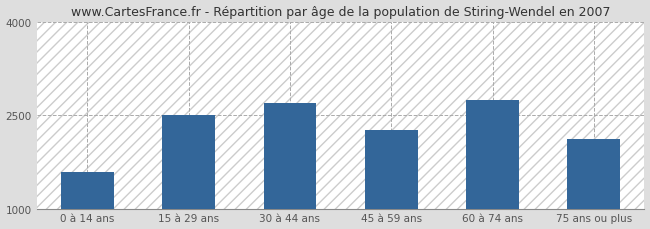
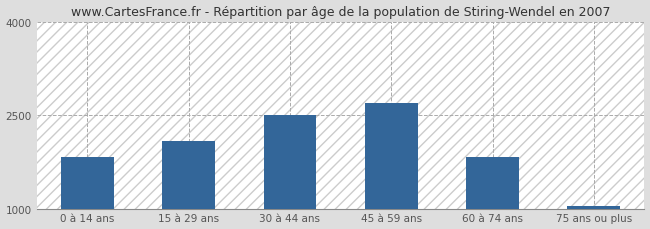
0 à 14 ans: 1580 -> 1820
15 à 29 ans: 2500 -> 2080
30 à 44 ans: 2700 -> 2500
45 à 59 ans: 2260 -> 2700
60 à 74 ans: 2740 -> 1820
75 ans ou plus: 2120 -> 1040
